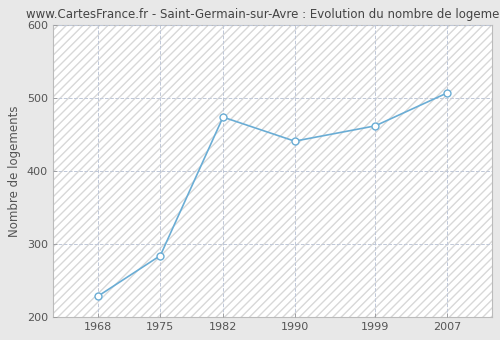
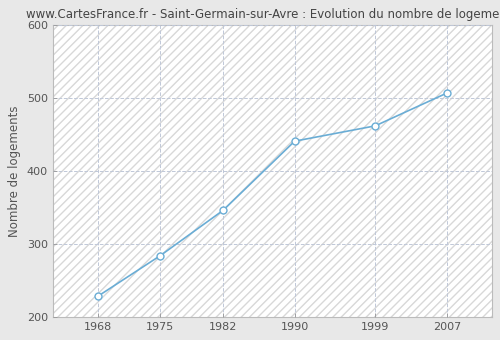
1982: 474 -> 346
